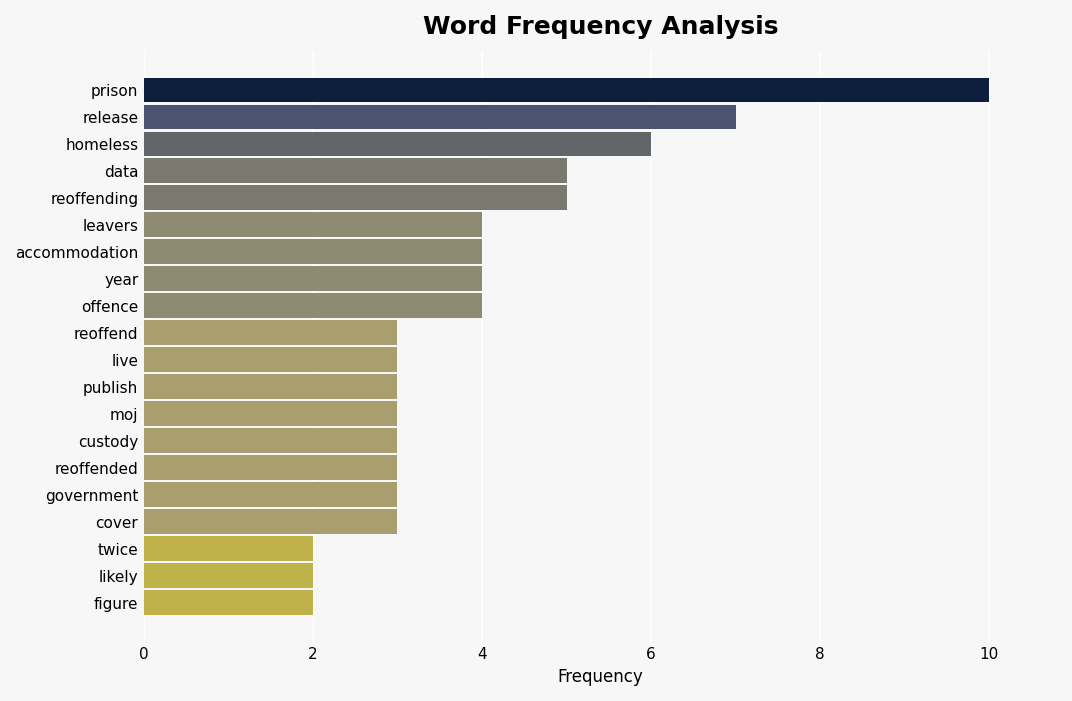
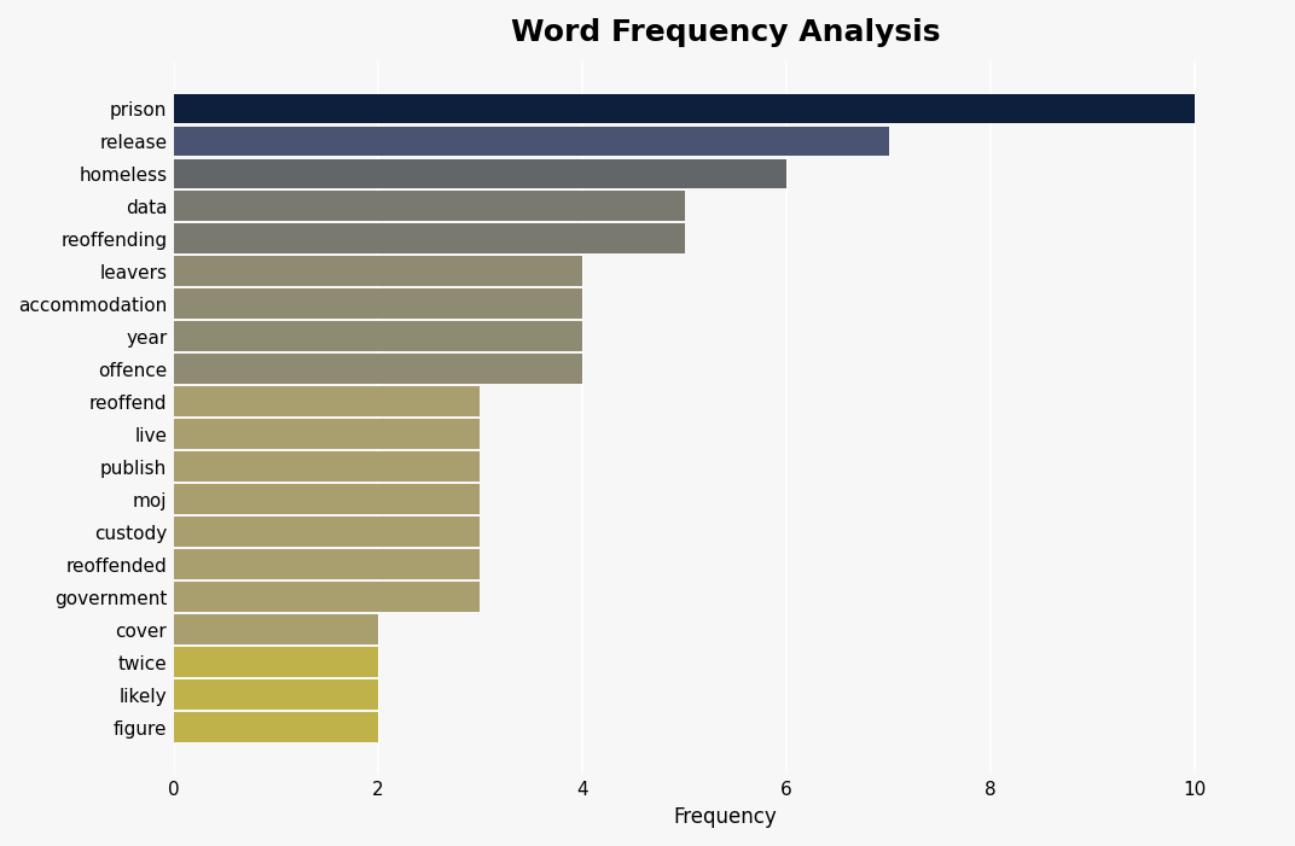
cover: 3 -> 2
